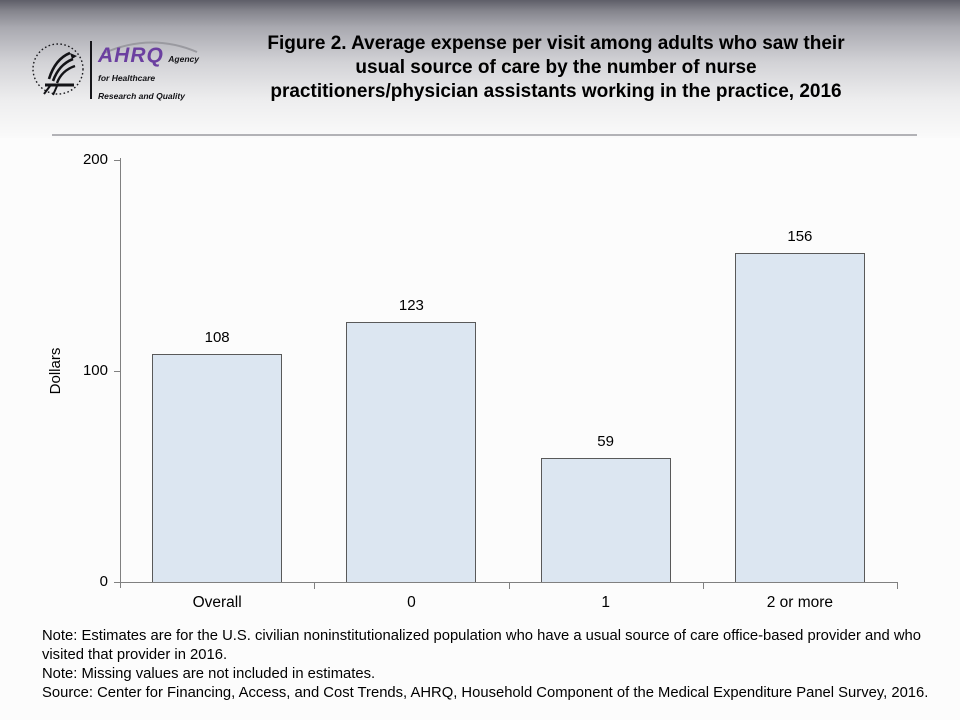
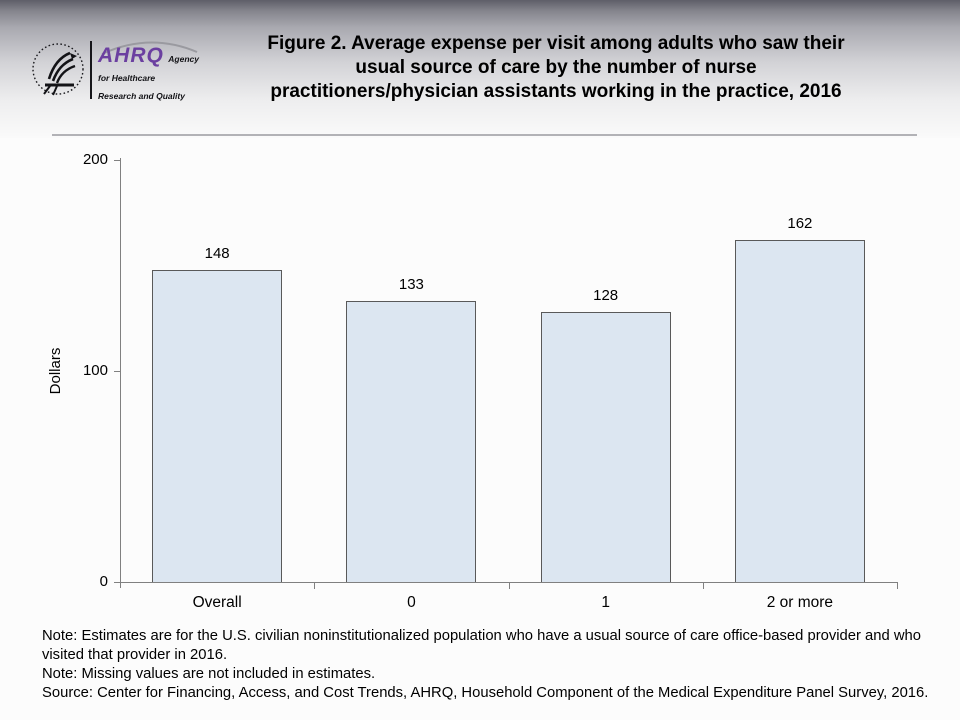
Overall: 108 -> 148
0: 123 -> 133
1: 59 -> 128
2 or more: 156 -> 162
